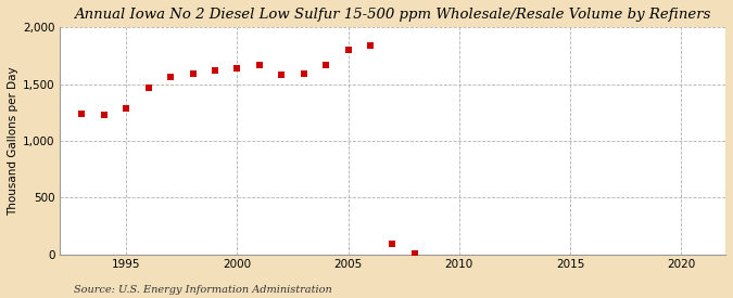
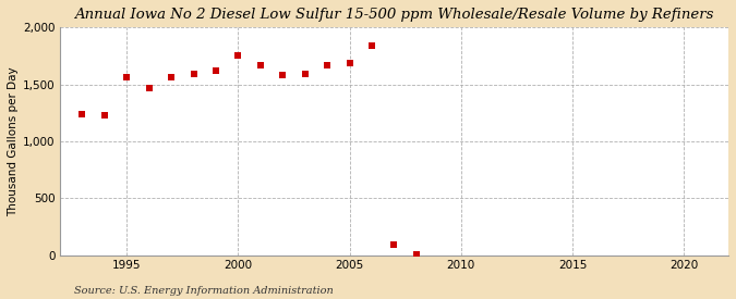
1995: 1,290 -> 1,560
2000: 1,640 -> 1,750
2005: 1,800 -> 1,690
